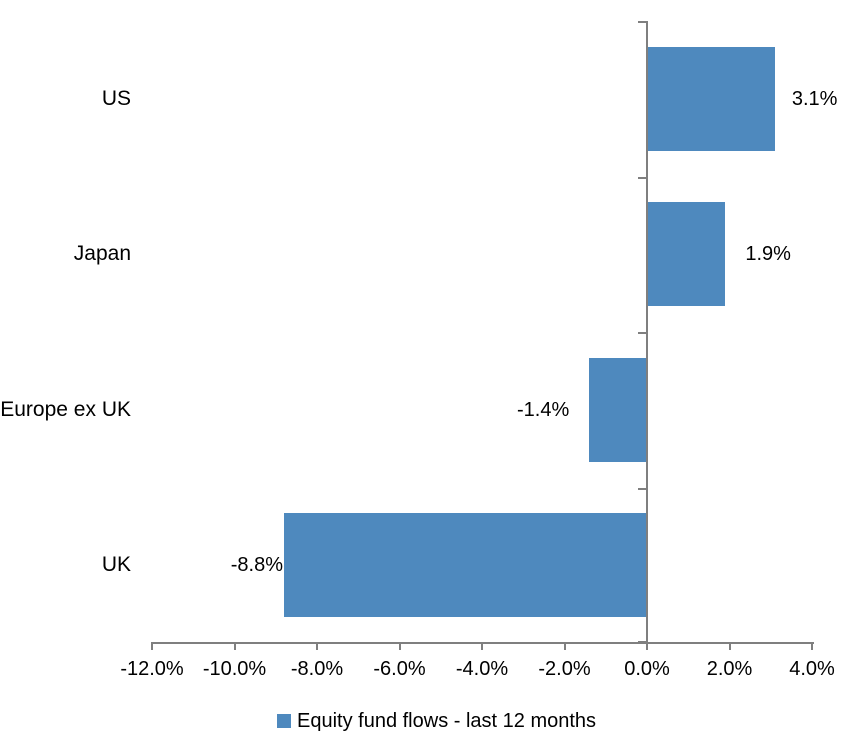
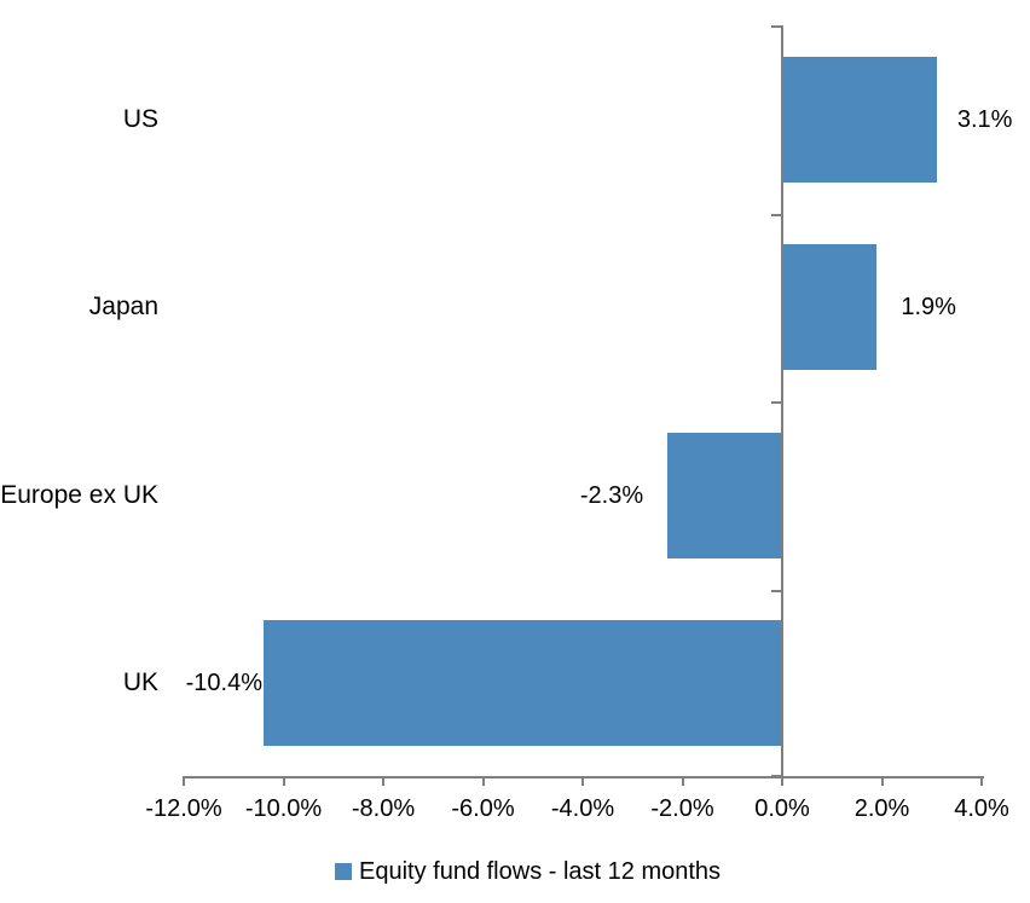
Europe ex UK: -1.4% -> -2.3%
UK: -8.8% -> -10.4%
